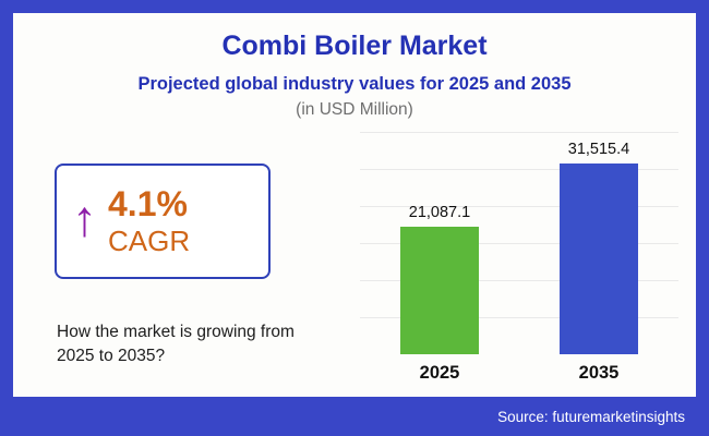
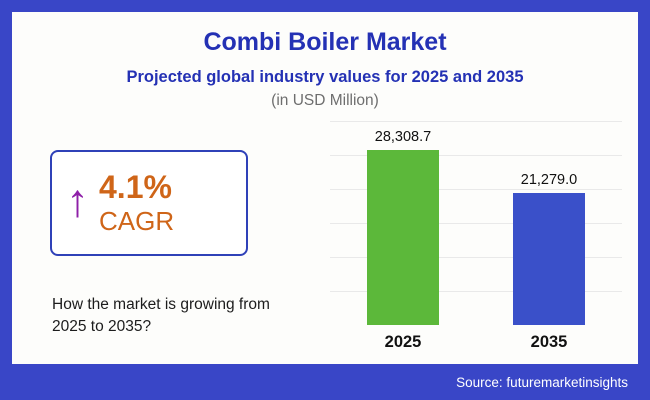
2025: 21,087.1 -> 28,308.7
2035: 31,515.4 -> 21,279.0
